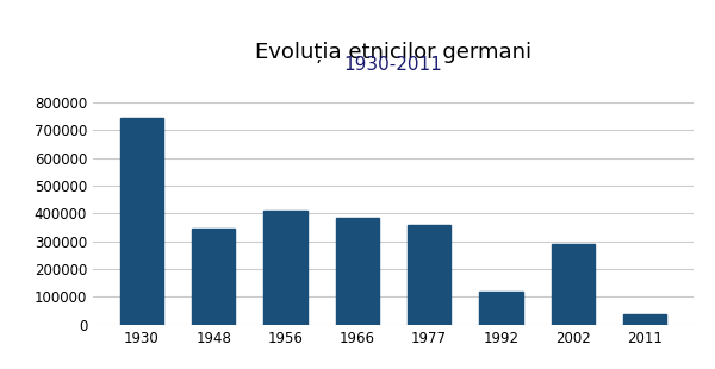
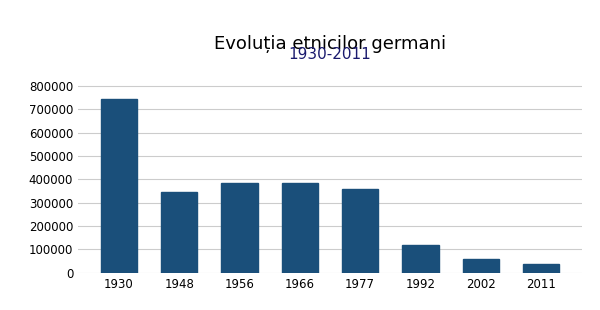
1956: 410000 -> 385000
2002: 290000 -> 60000
